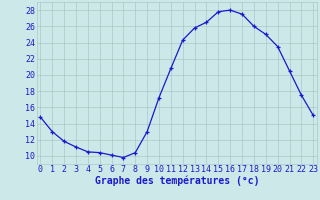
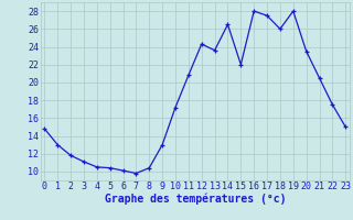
13: 25.8 -> 23.6
15: 27.8 -> 22.0
19: 25.0 -> 28.0
